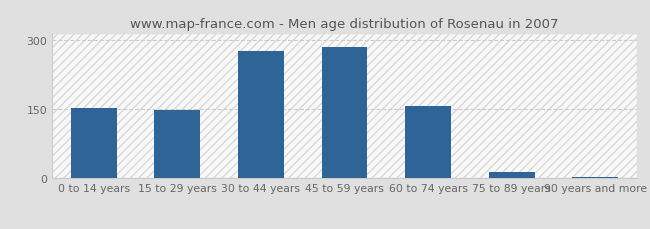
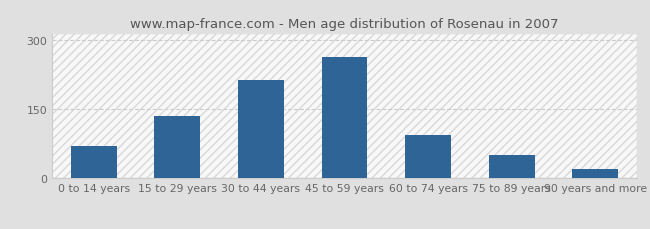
0 to 14 years: 152 -> 70
15 to 29 years: 148 -> 135
30 to 44 years: 278 -> 215
45 to 59 years: 285 -> 265
60 to 74 years: 157 -> 95
75 to 89 years: 13 -> 50
90 years and more: 2 -> 20
